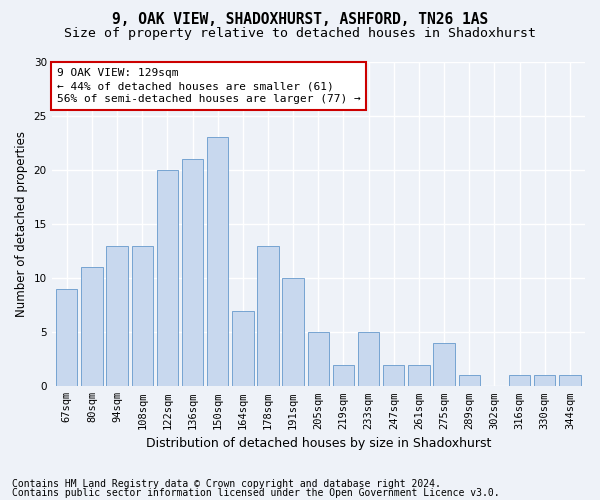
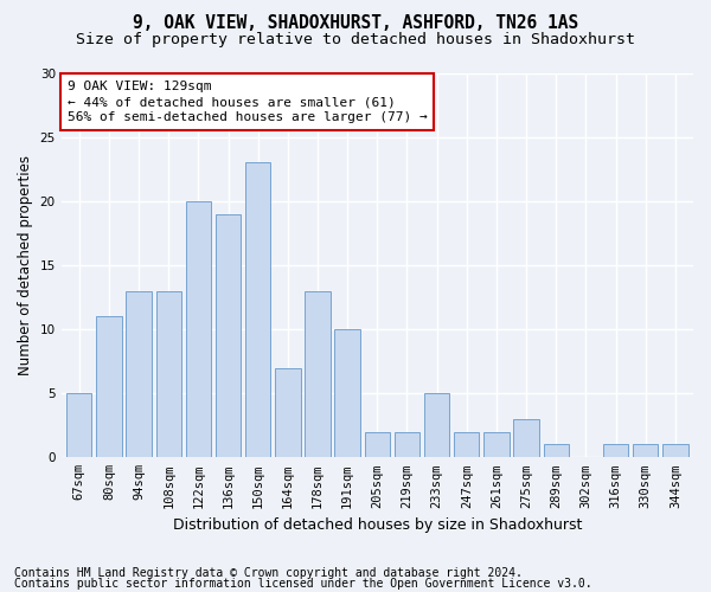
67sqm: 9 -> 5
136sqm: 21 -> 19
205sqm: 5 -> 2
275sqm: 4 -> 3
